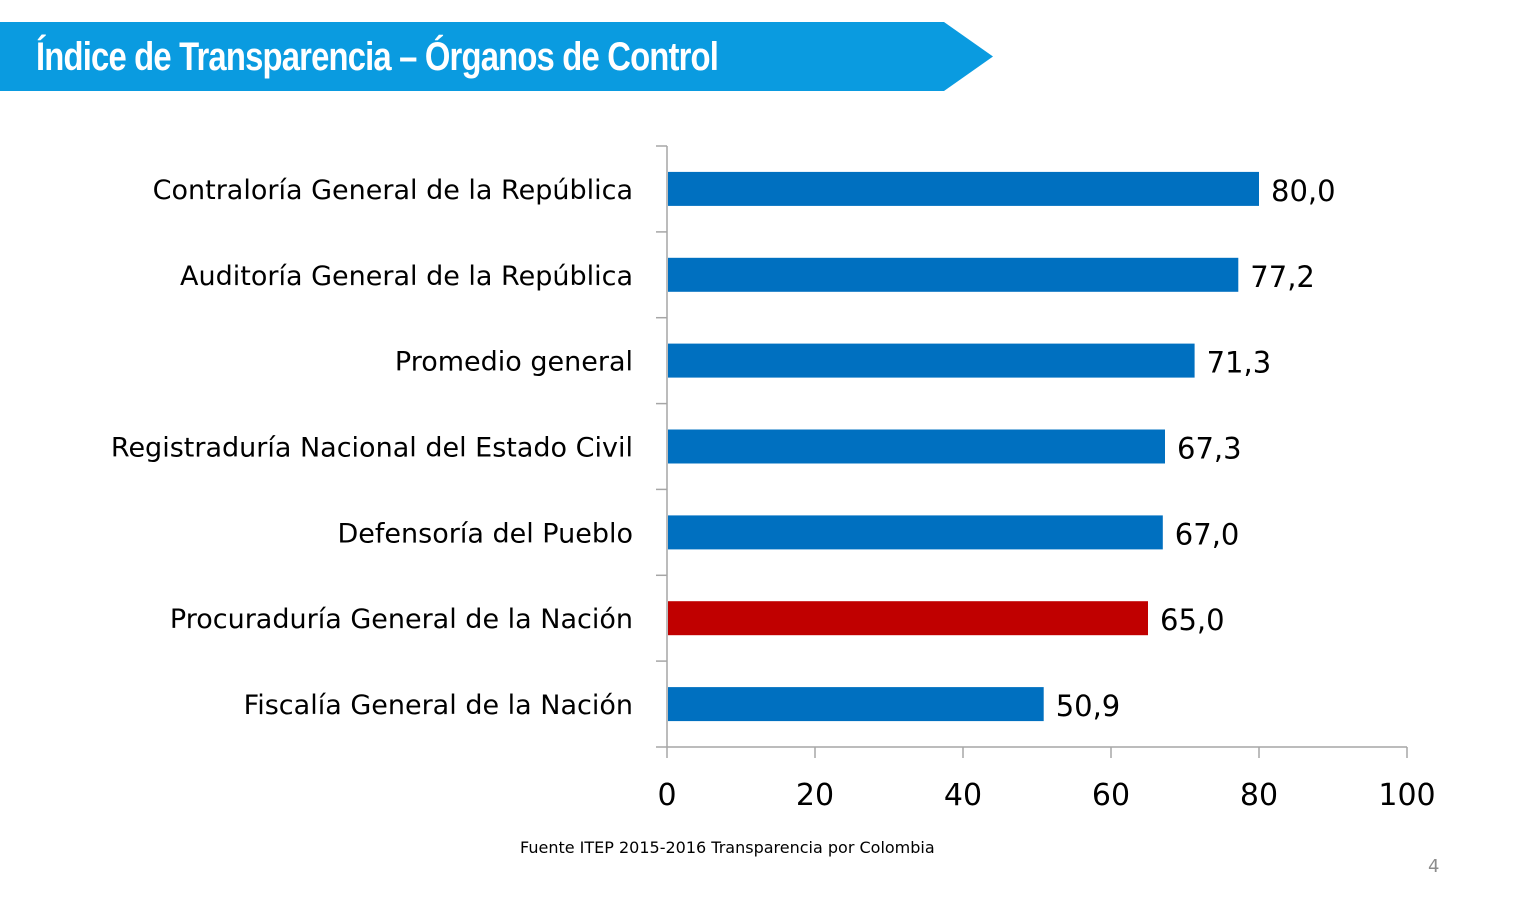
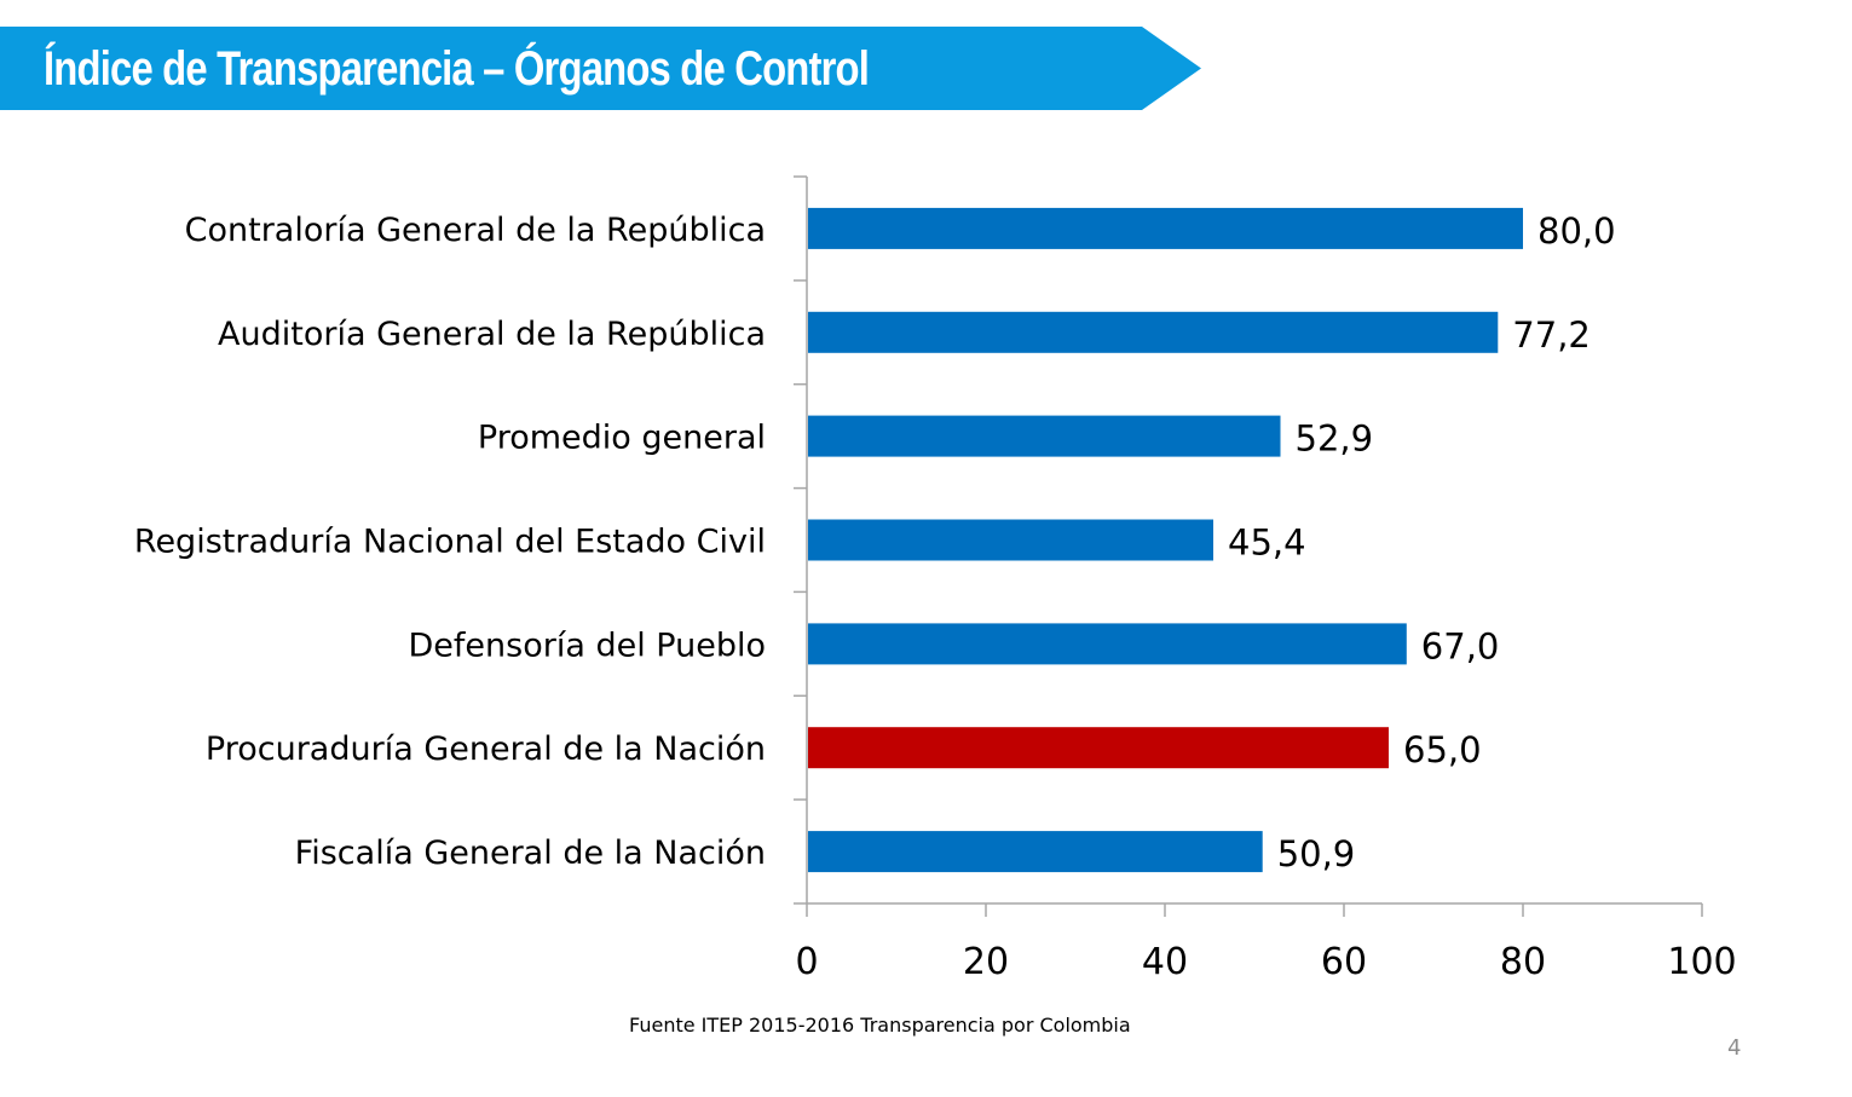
Promedio general: 71,3 -> 52,9
Registraduría Nacional del Estado Civil: 67,3 -> 45,4
